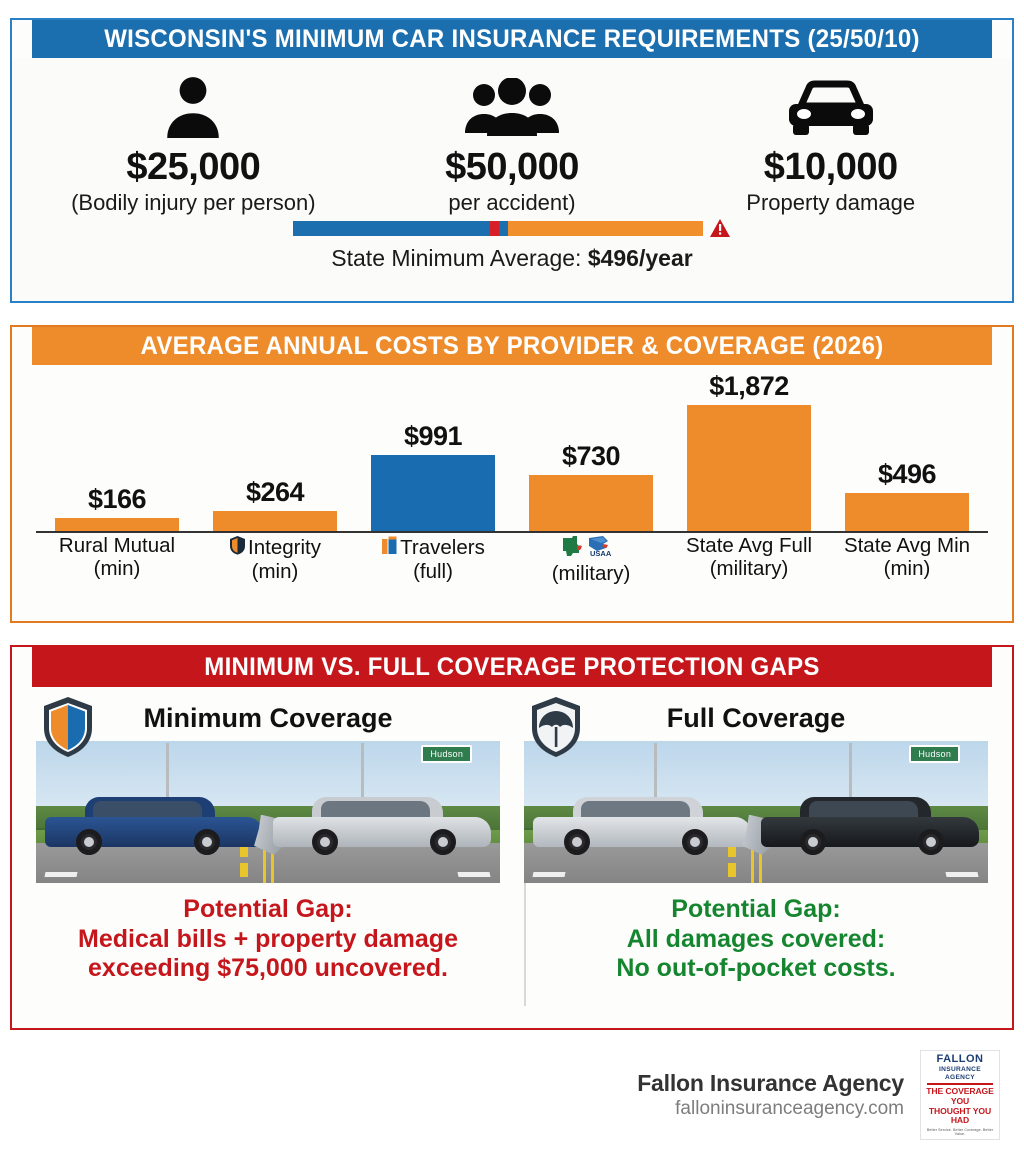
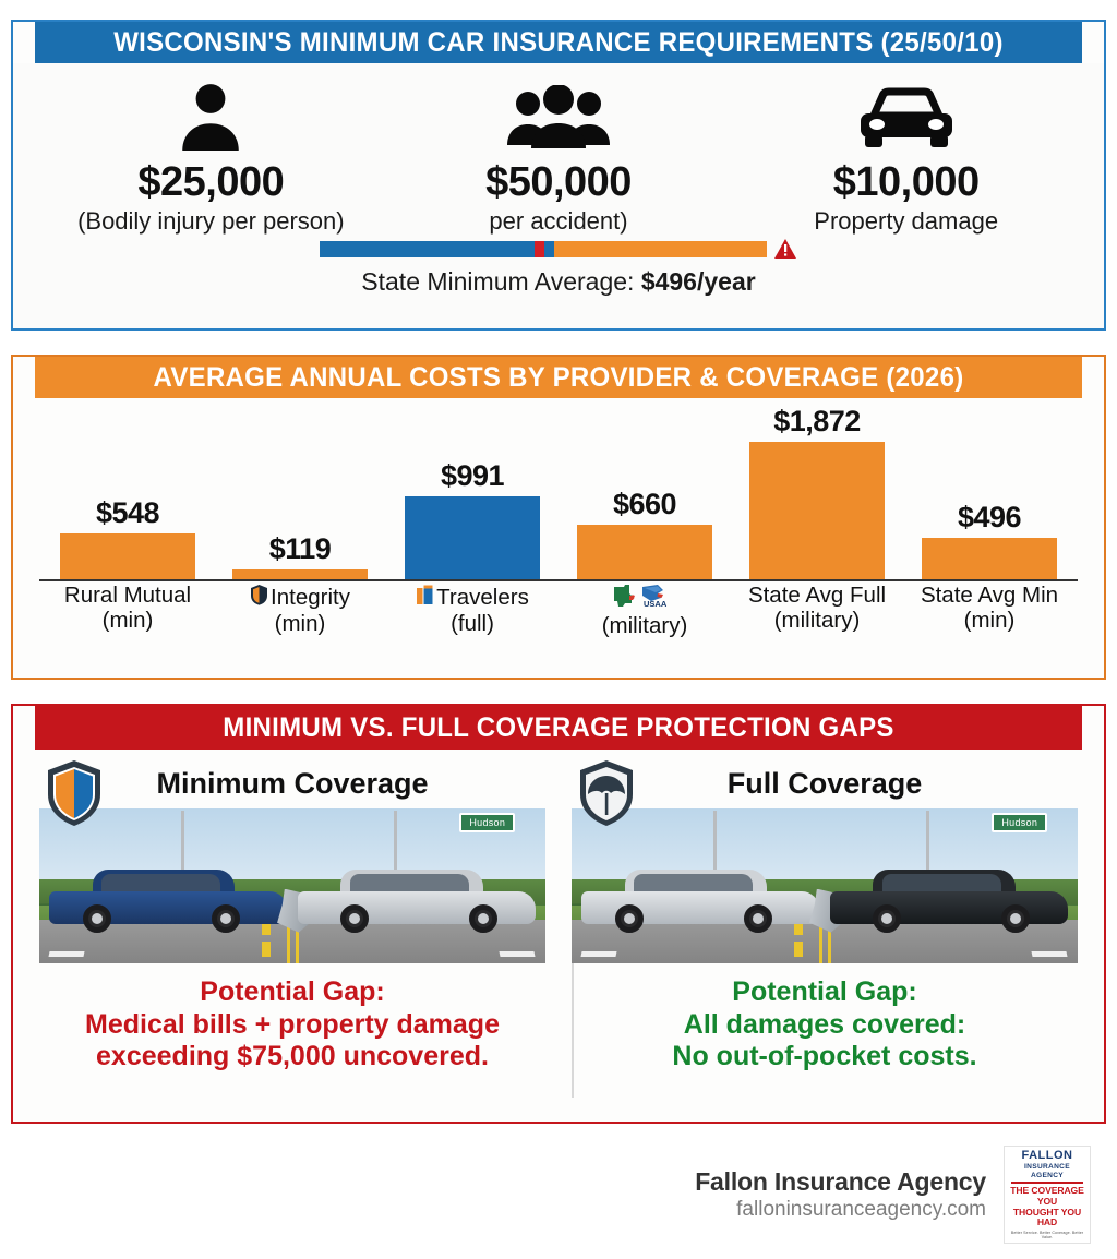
Rural Mutual (min): $166 -> $548
Integrity (min): $264 -> $119
(military): $730 -> $660
